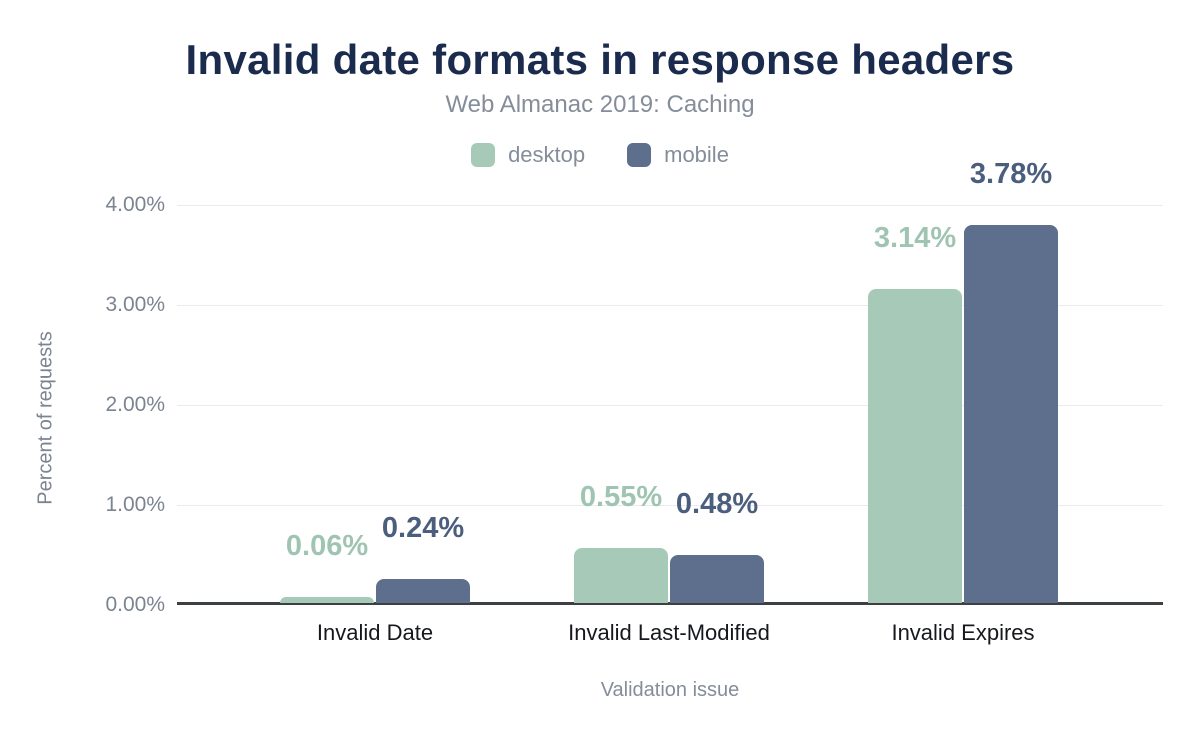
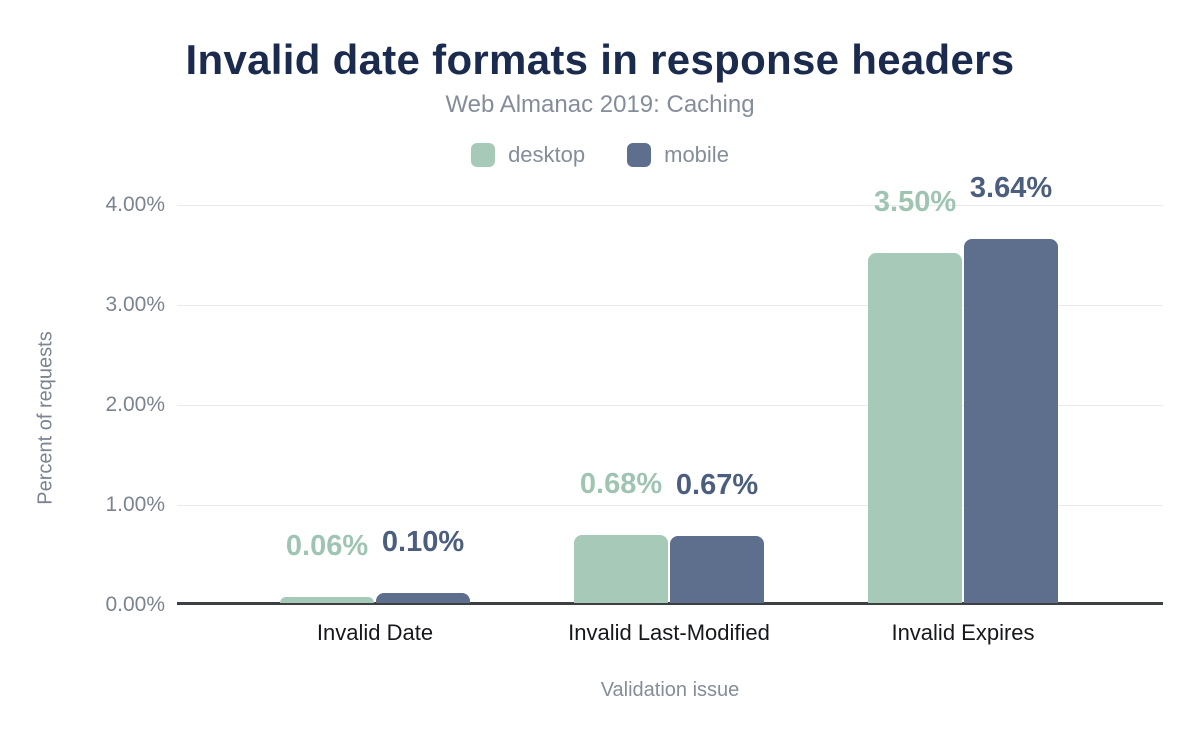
mobile/Invalid Date: 0.24% -> 0.10%
desktop/Invalid Last-Modified: 0.55% -> 0.68%
mobile/Invalid Last-Modified: 0.48% -> 0.67%
desktop/Invalid Expires: 3.14% -> 3.50%
mobile/Invalid Expires: 3.78% -> 3.64%
